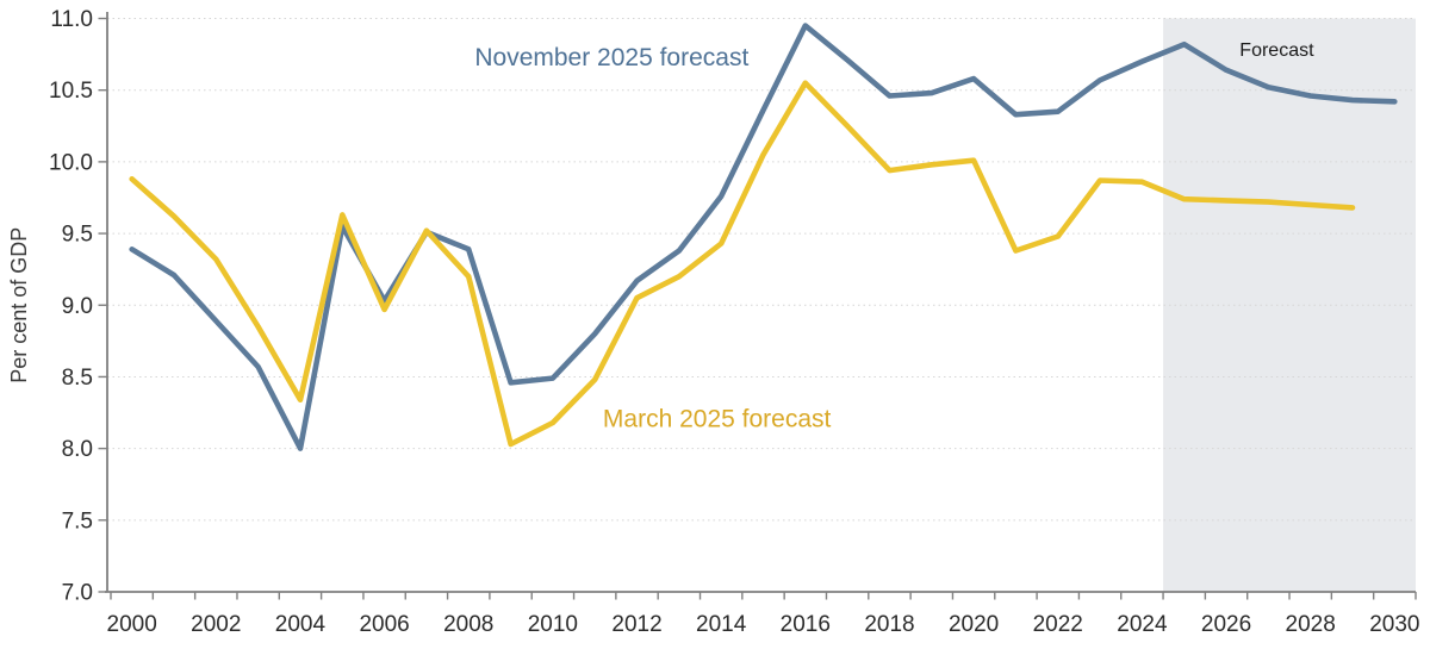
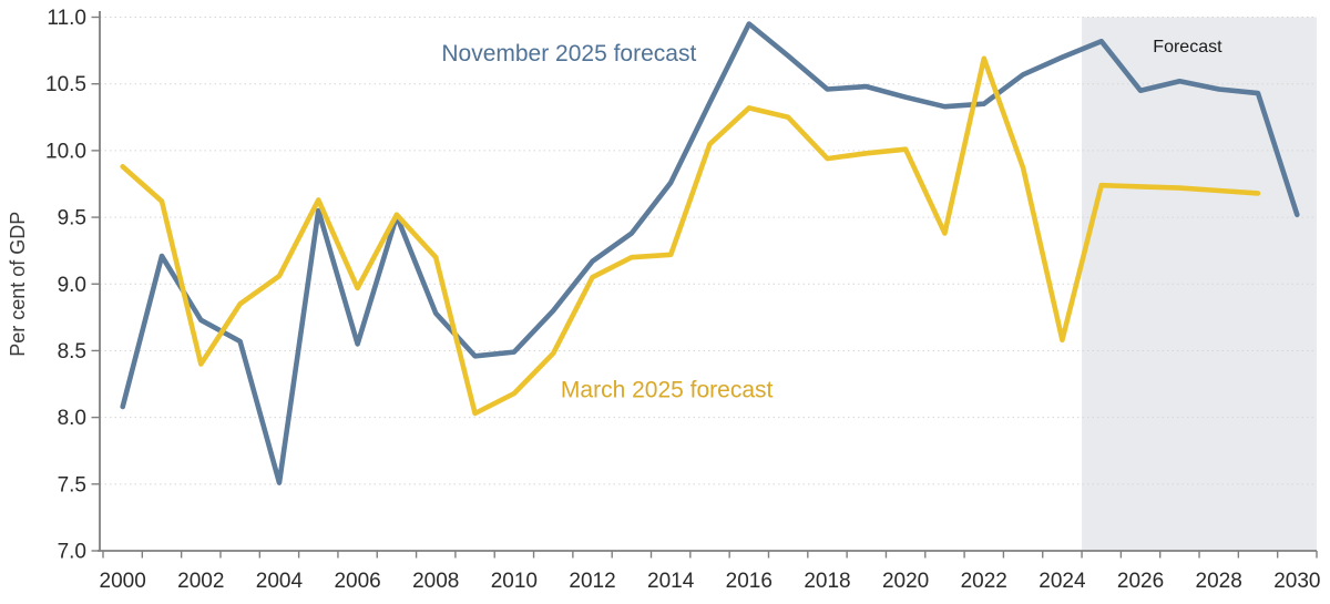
November 2025 forecast/2000: 9.39 -> 8.08
November 2025 forecast/2002: 8.89 -> 8.73
March 2025 forecast/2002: 9.32 -> 8.40
November 2025 forecast/2004: 8.00 -> 7.51
March 2025 forecast/2004: 8.34 -> 9.06
November 2025 forecast/2006: 9.03 -> 8.55
November 2025 forecast/2008: 9.39 -> 8.78
March 2025 forecast/2014: 9.43 -> 9.22
March 2025 forecast/2016: 10.55 -> 10.32
November 2025 forecast/2020: 10.58 -> 10.40
March 2025 forecast/2022: 9.48 -> 10.69
March 2025 forecast/2024: 9.86 -> 8.58
November 2025 forecast/2026: 10.64 -> 10.45
November 2025 forecast/2030: 10.42 -> 9.52
